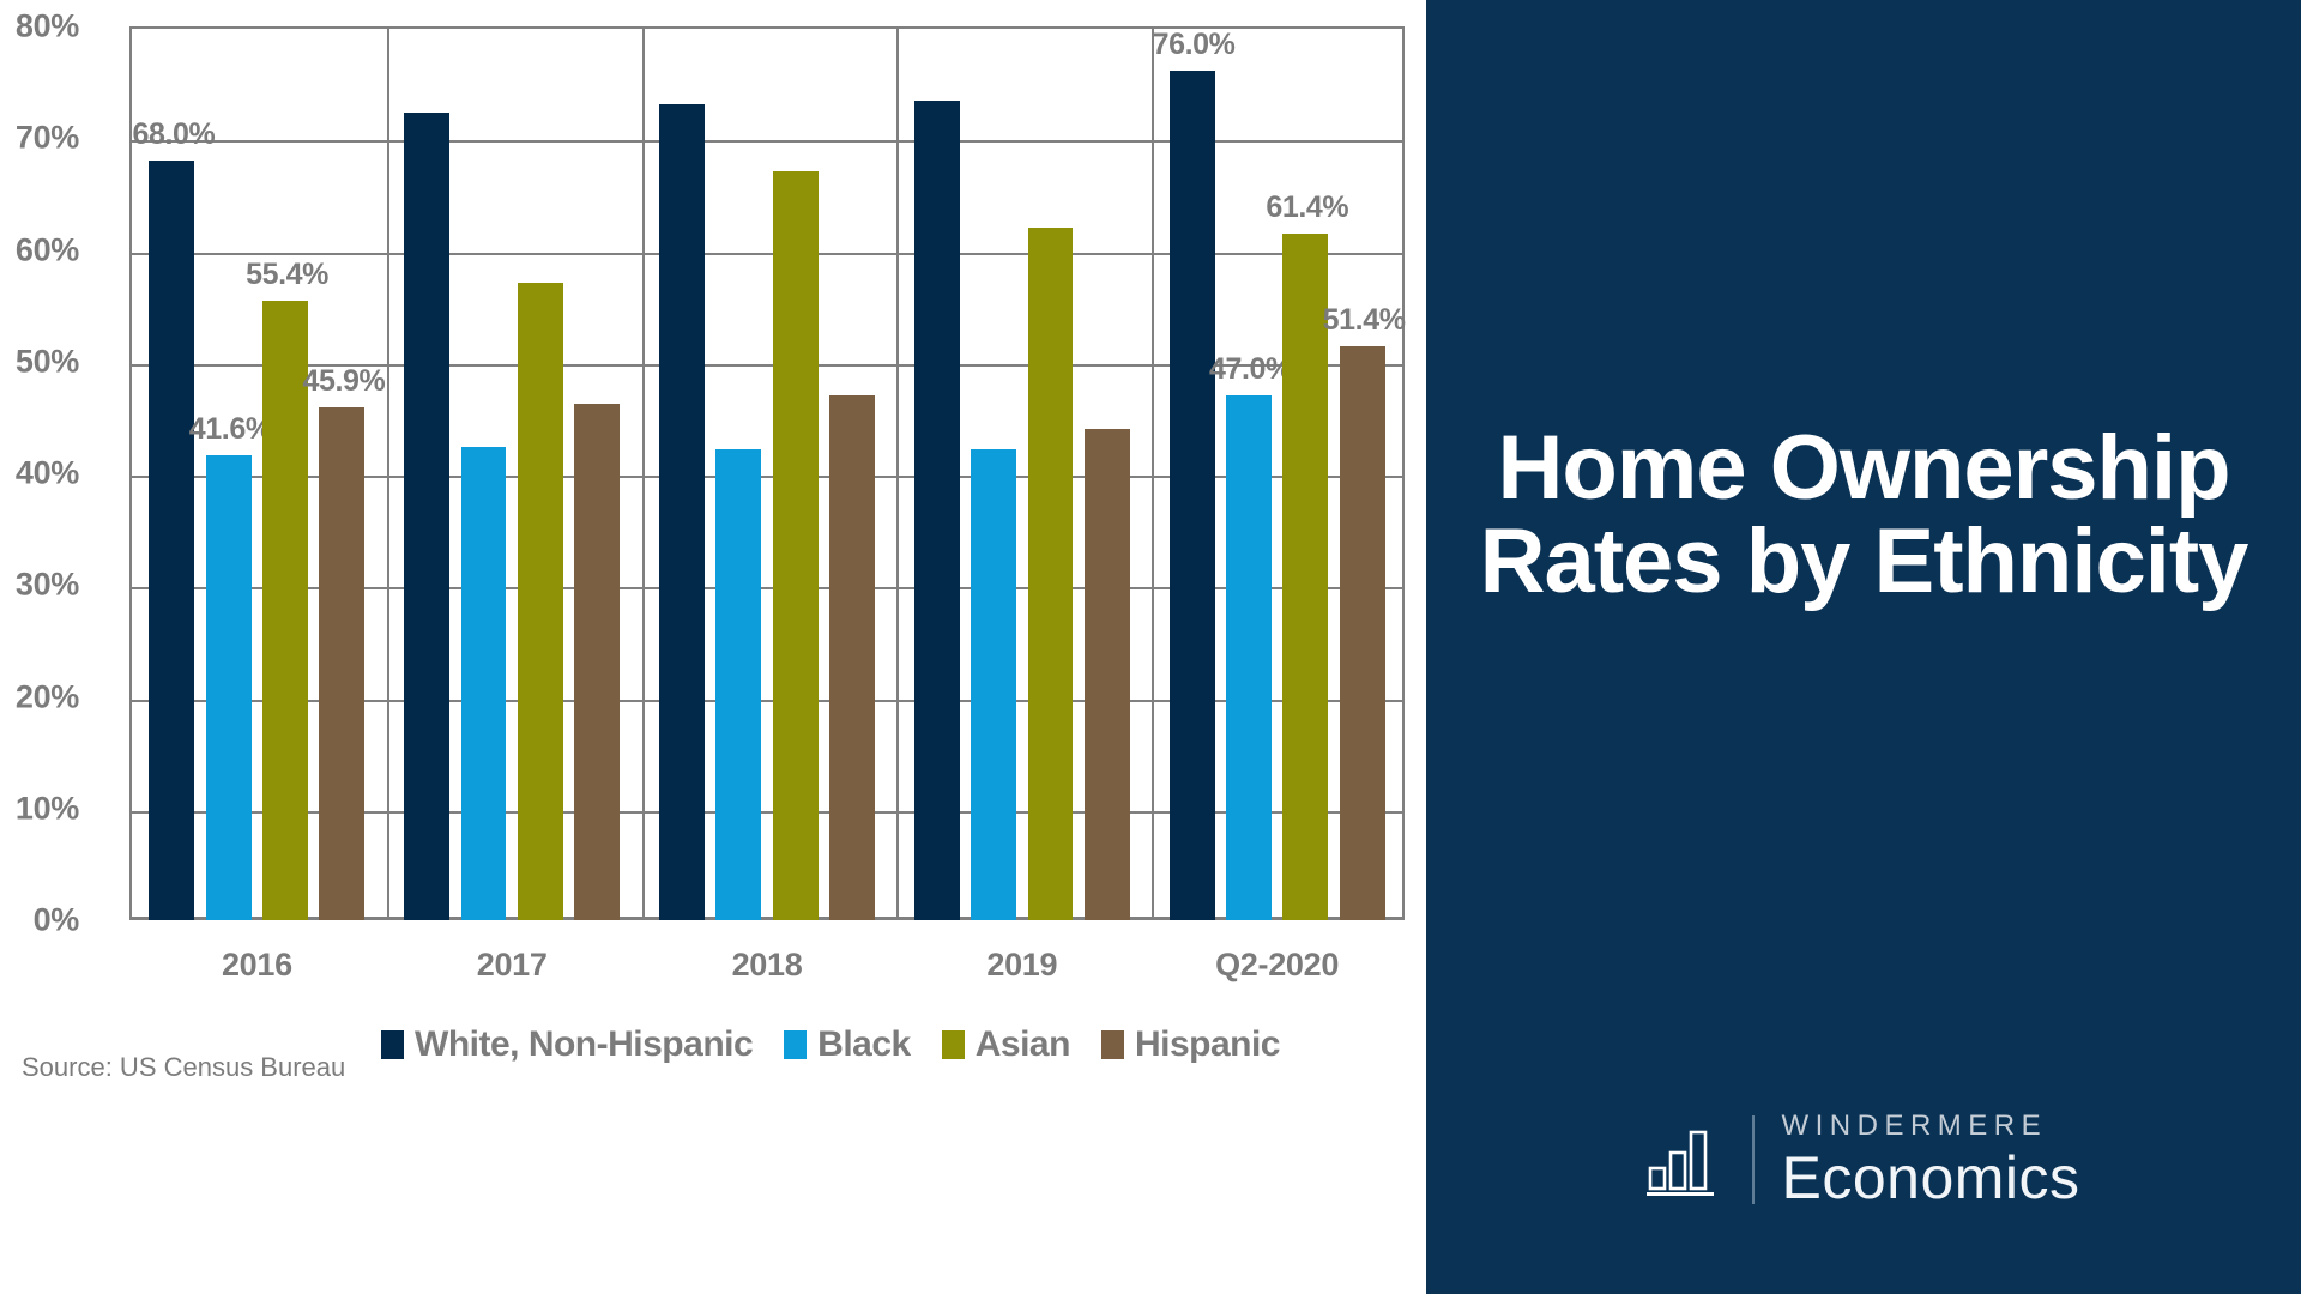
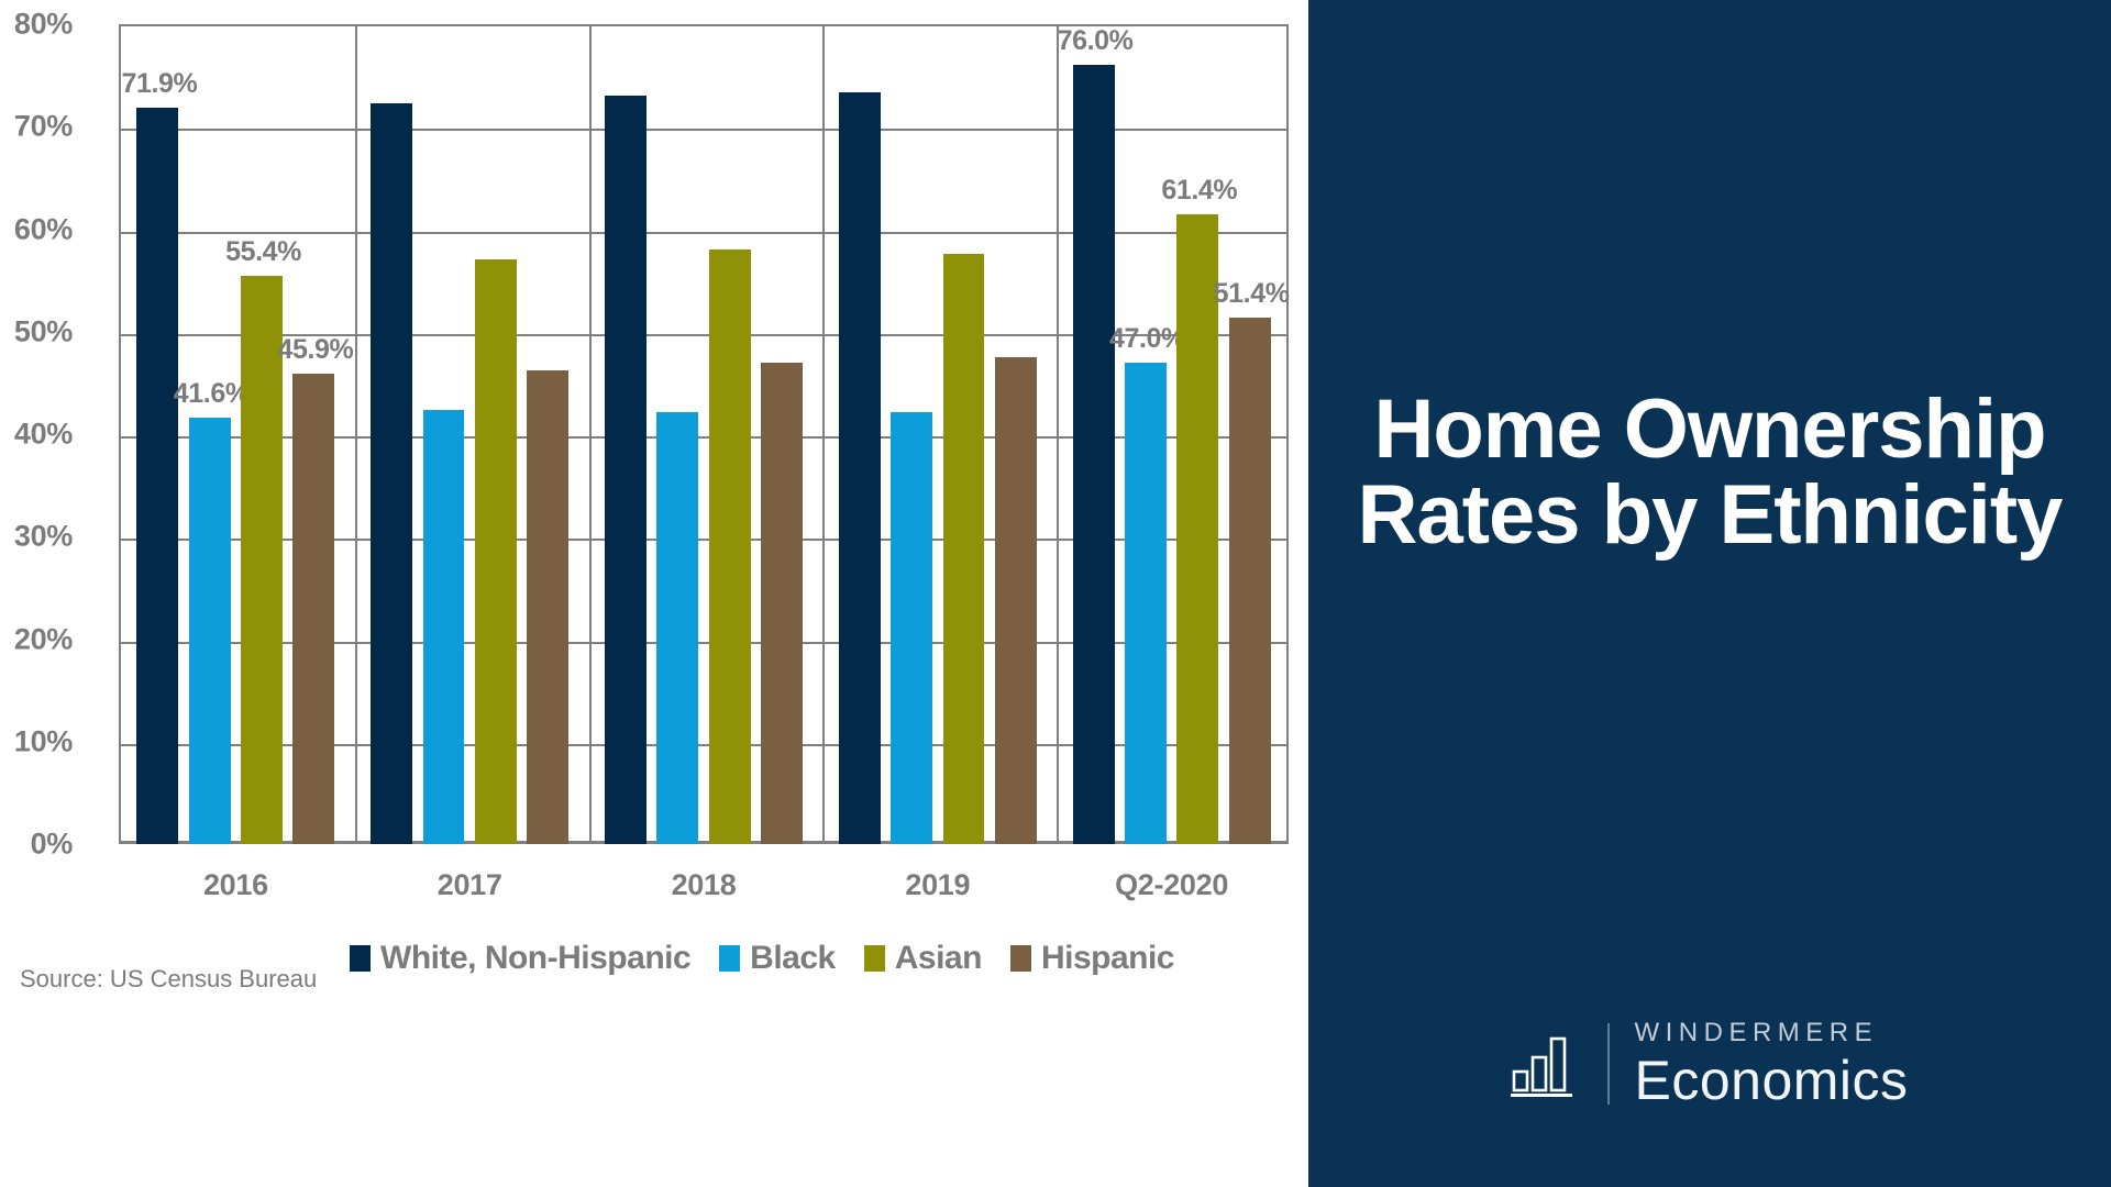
White, Non-Hispanic/2016: 68.0% -> 71.9%
Asian/2018: 67% -> 58%
Asian/2019: 62% -> 58%
Hispanic/2019: 44% -> 48%
